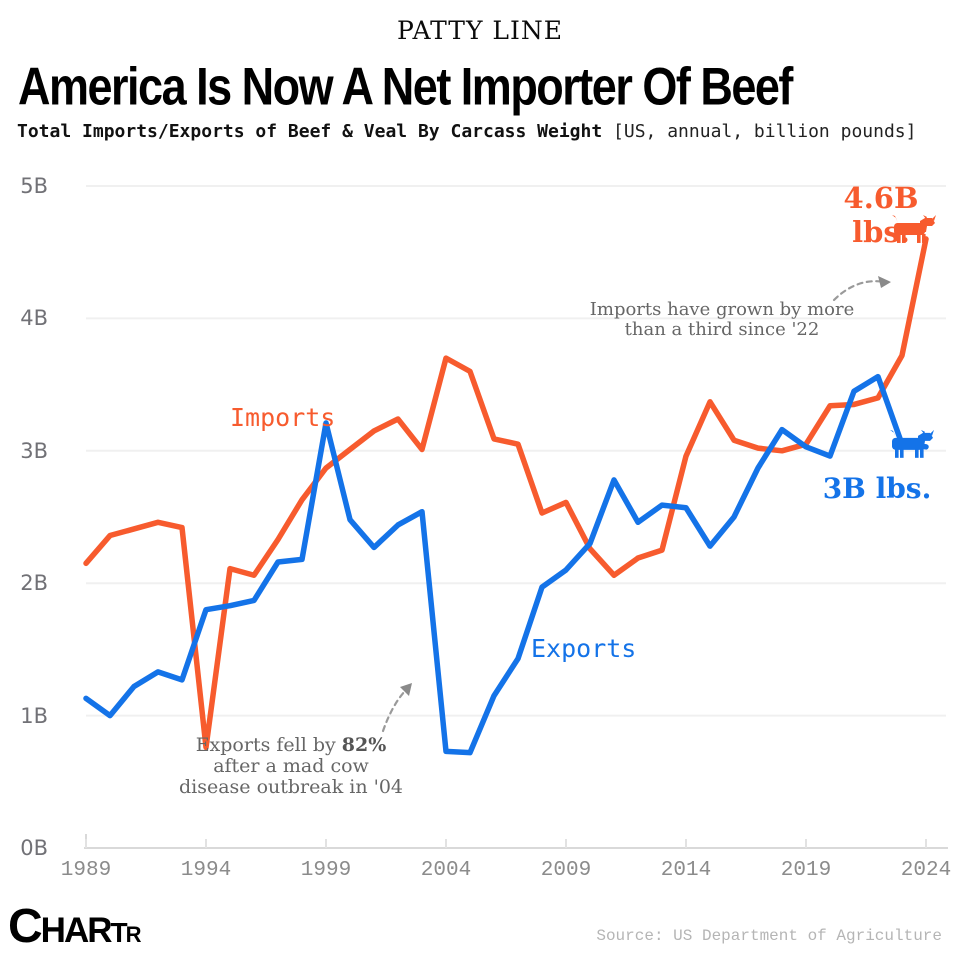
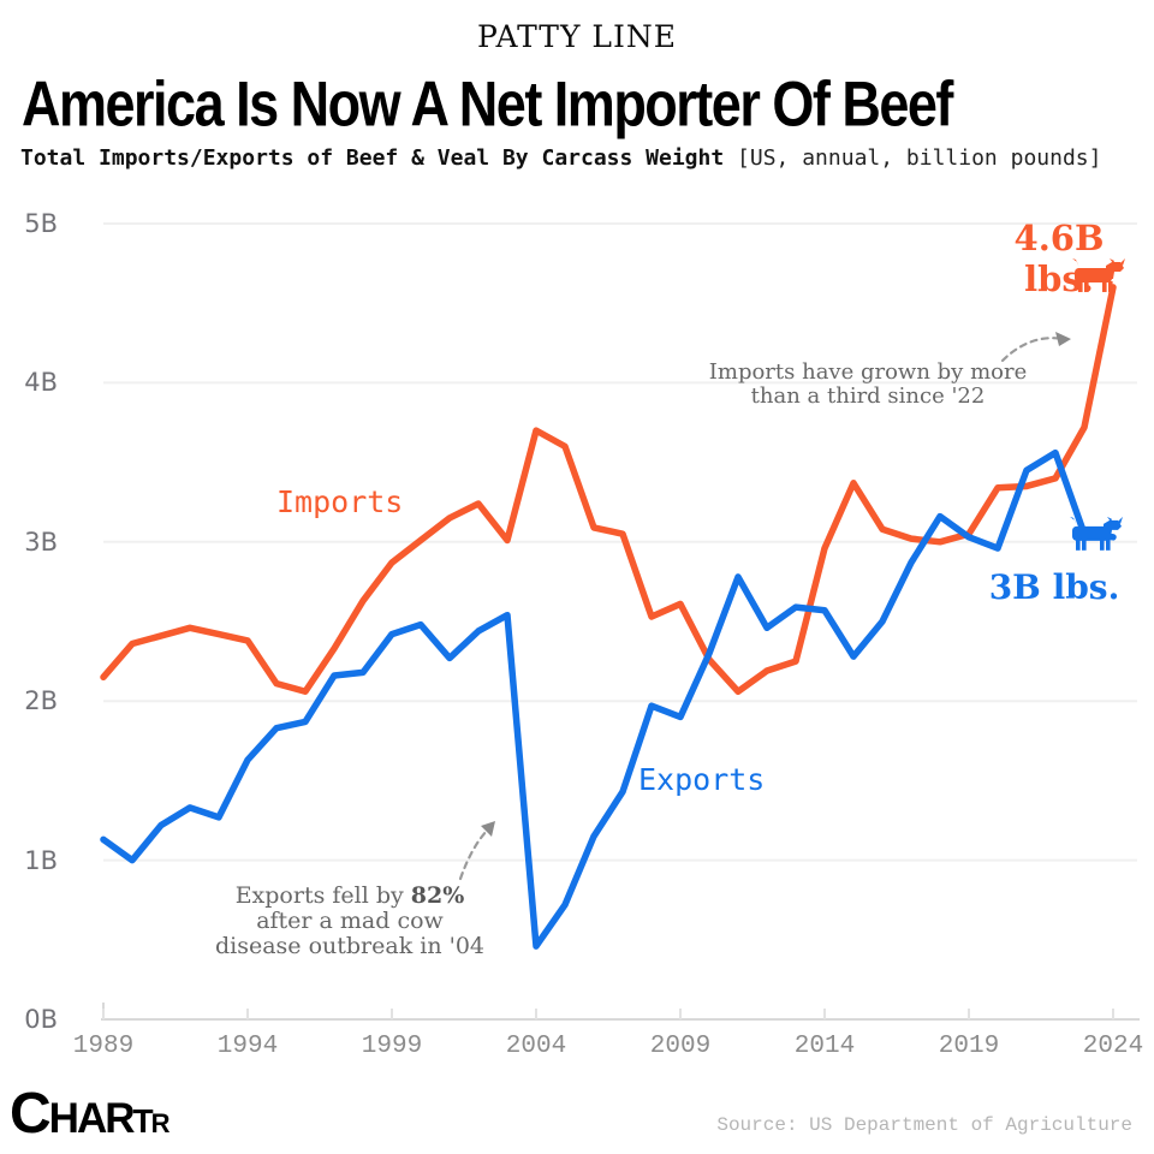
Imports/1994: 0.76B -> 2.38B
Exports/1994: 1.80B -> 1.63B
Exports/1999: 3.21B -> 2.42B
Exports/2004: 0.73B -> 0.46B
Exports/2009: 2.10B -> 1.90B
